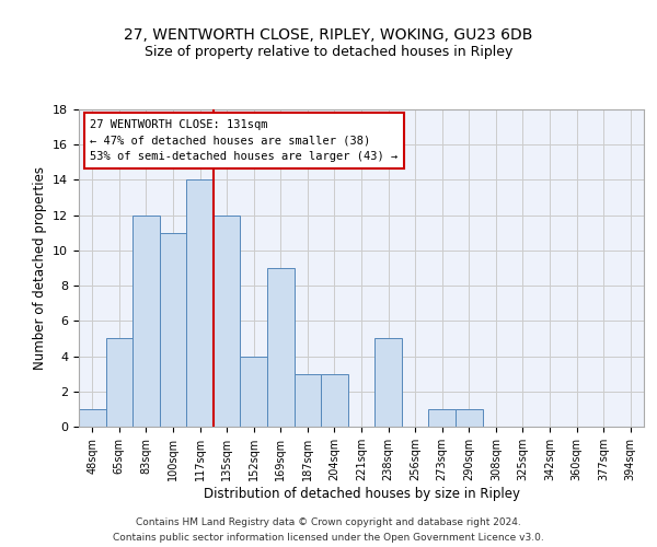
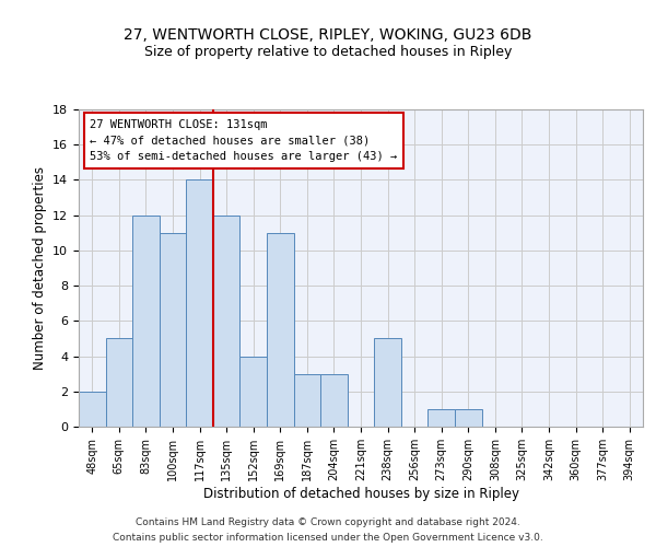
48sqm: 1 -> 2
169sqm: 9 -> 11
